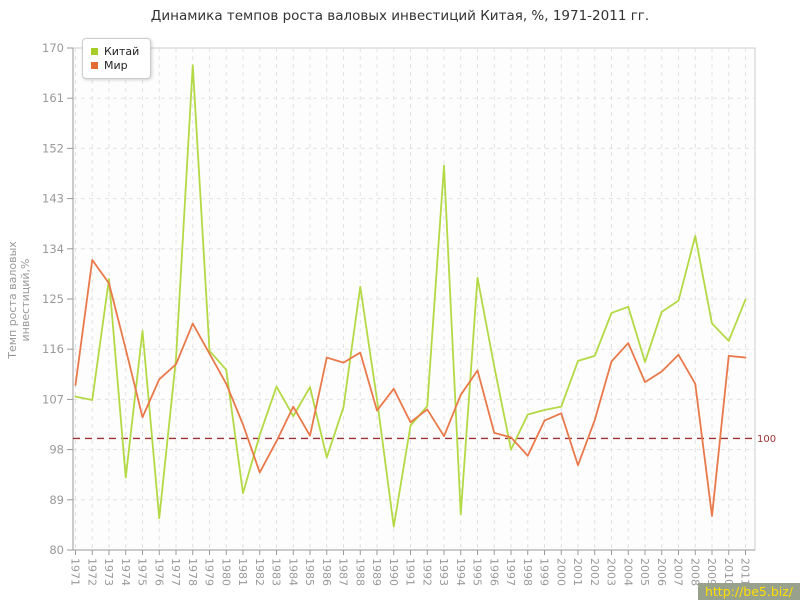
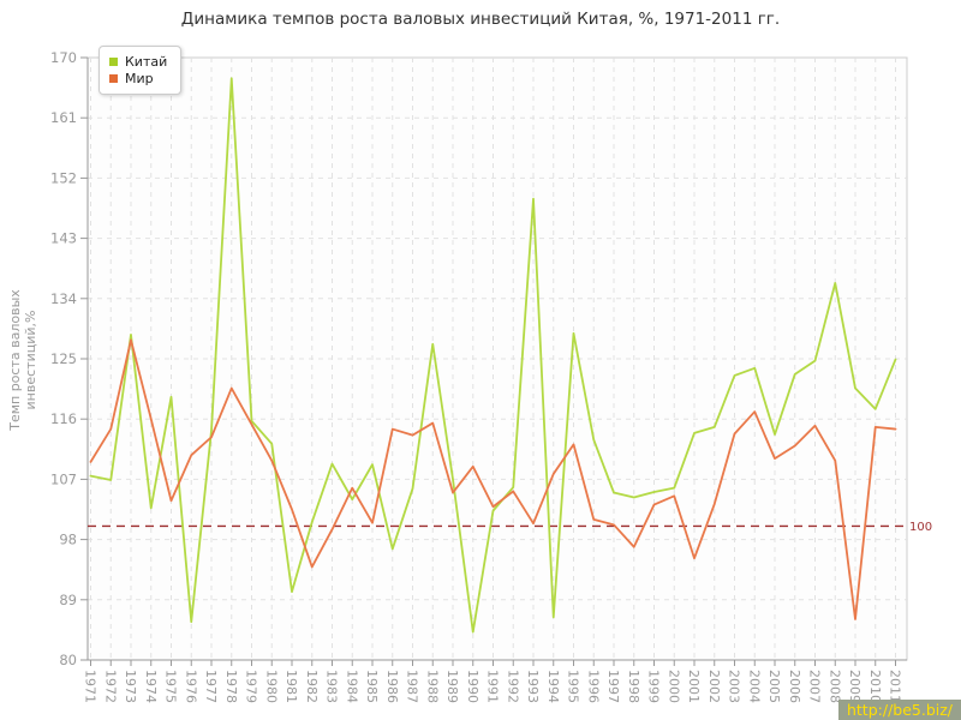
Мир/1972: 132 -> 114
Китай/1974: 93 -> 103
Китай/1997: 98 -> 105
